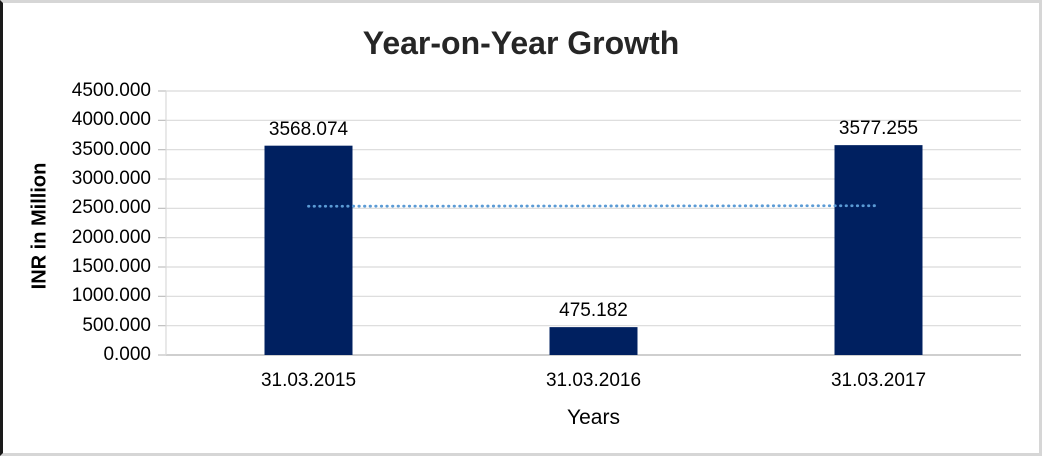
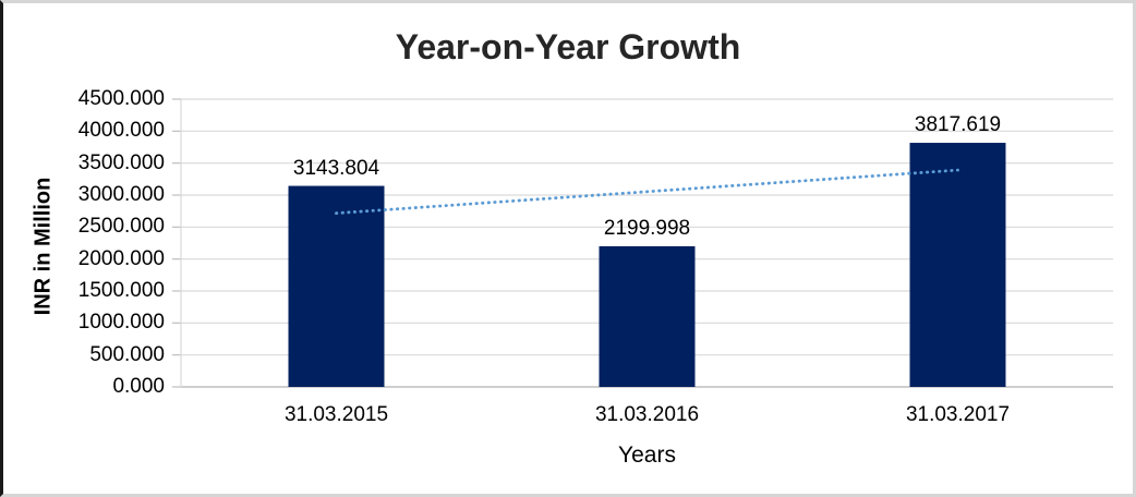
31.03.2015: 3568.074 -> 3143.804
31.03.2016: 475.182 -> 2199.998
31.03.2017: 3577.255 -> 3817.619
